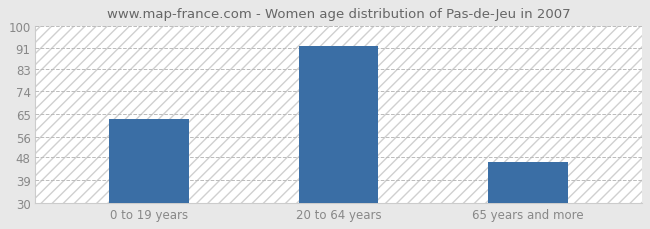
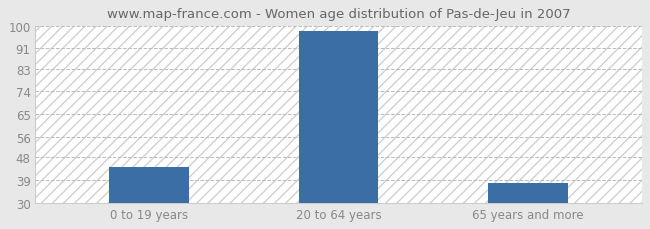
0 to 19 years: 63 -> 44
20 to 64 years: 92 -> 98
65 years and more: 46 -> 38
